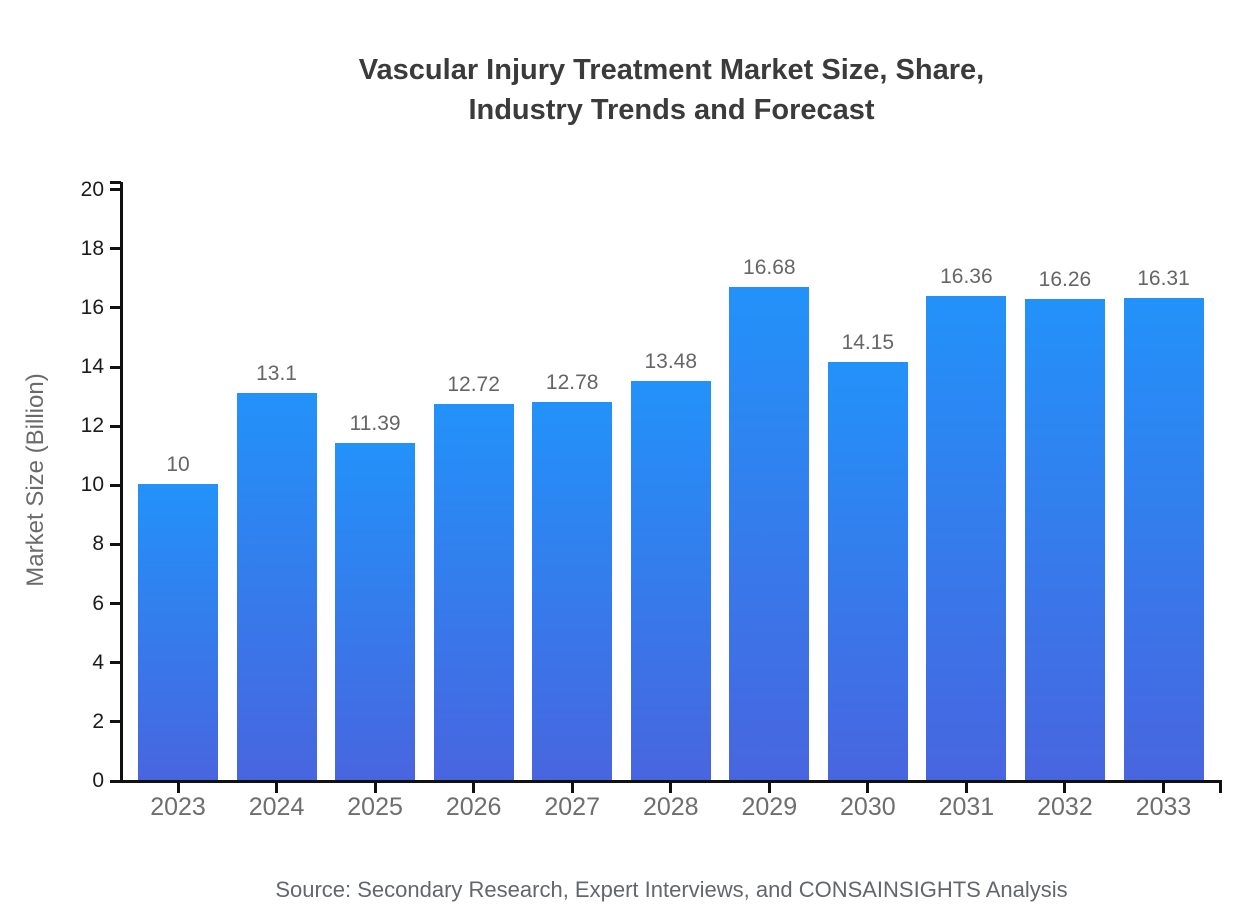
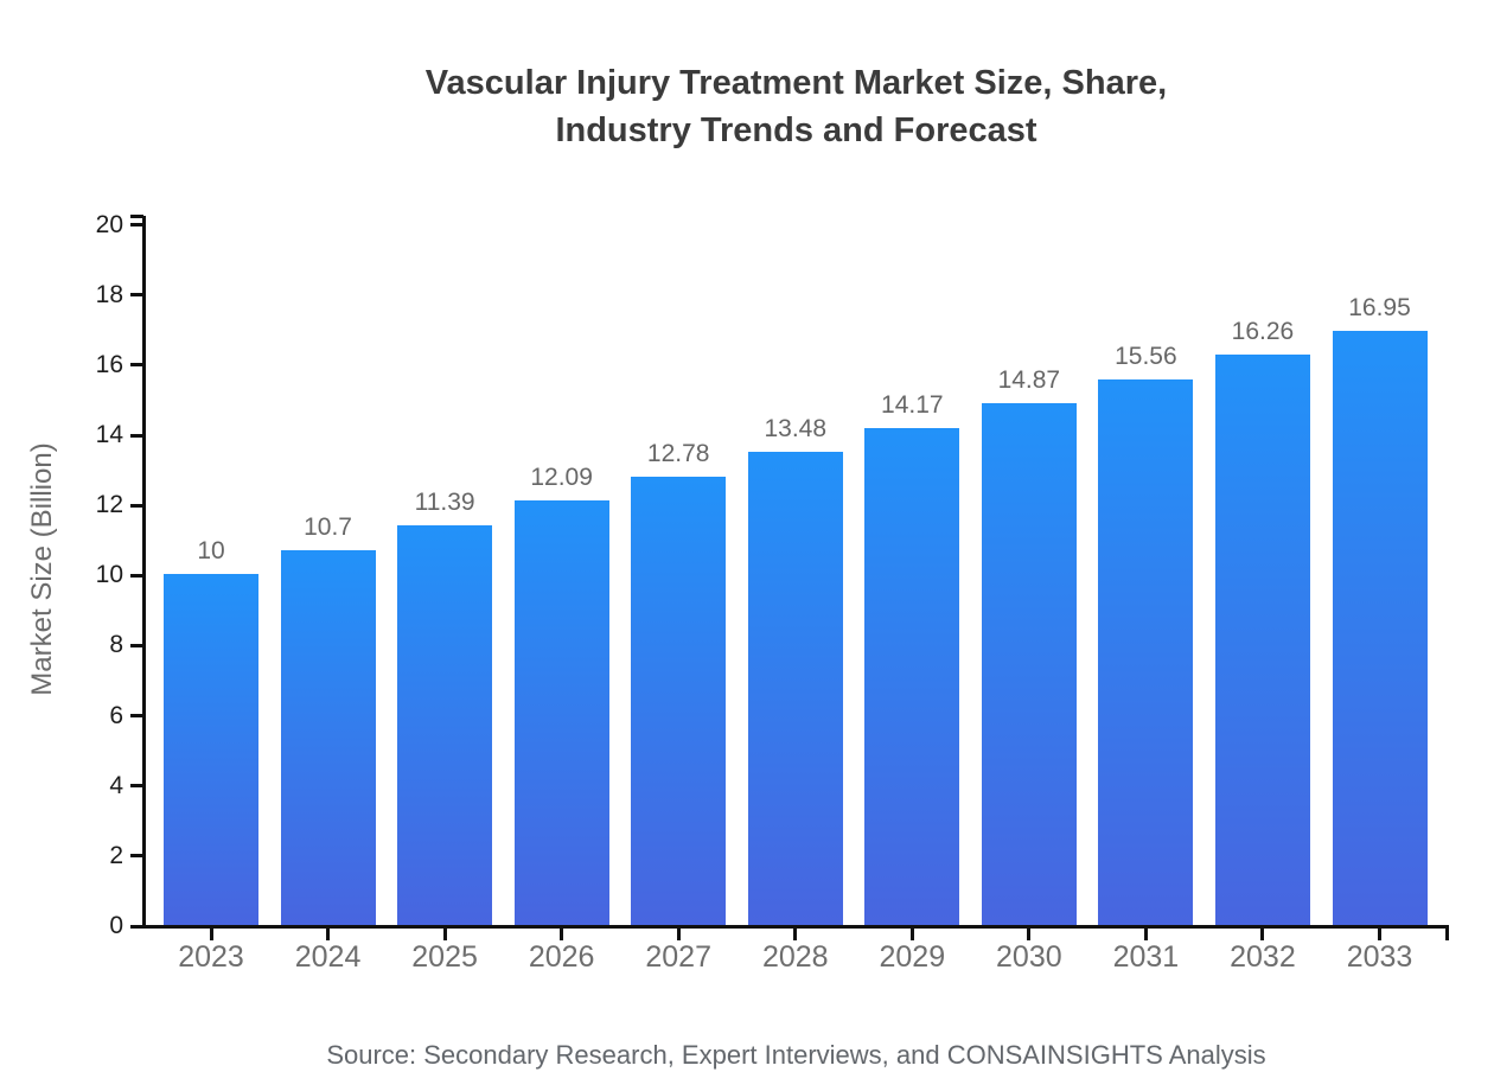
2024: 13.1 -> 10.7
2026: 12.72 -> 12.09
2029: 16.68 -> 14.17
2030: 14.15 -> 14.87
2031: 16.36 -> 15.56
2033: 16.31 -> 16.95
